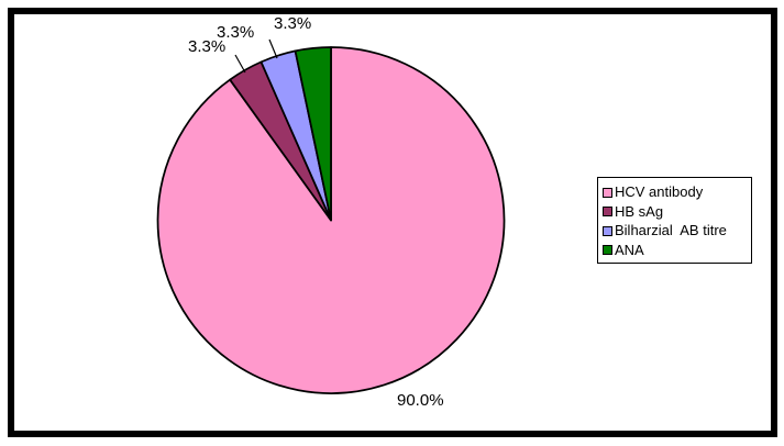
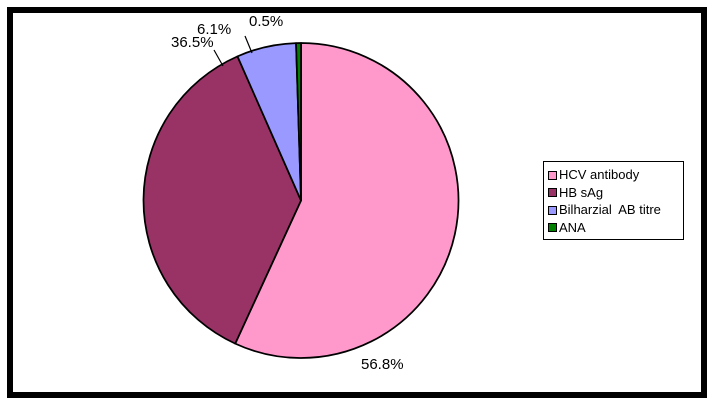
HCV antibody: 90.0% -> 56.8%
HB sAg: 3.3% -> 36.5%
Bilharzial AB titre: 3.3% -> 6.1%
ANA: 3.3% -> 0.5%
